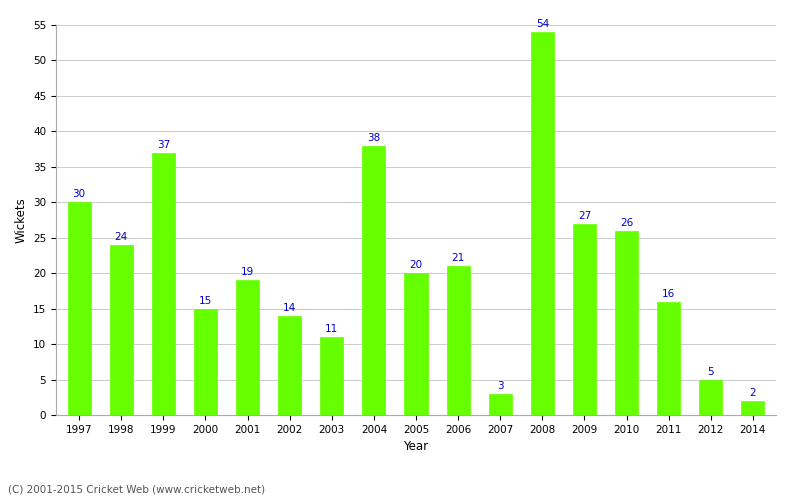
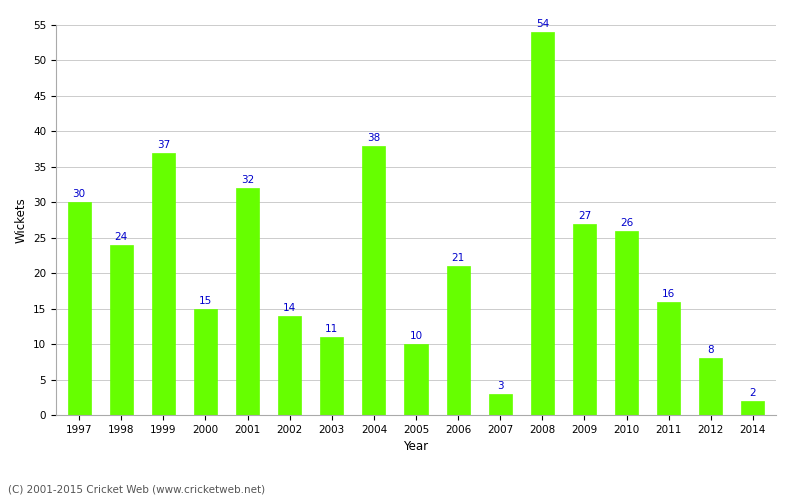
2001: 19 -> 32
2005: 20 -> 10
2012: 5 -> 8
